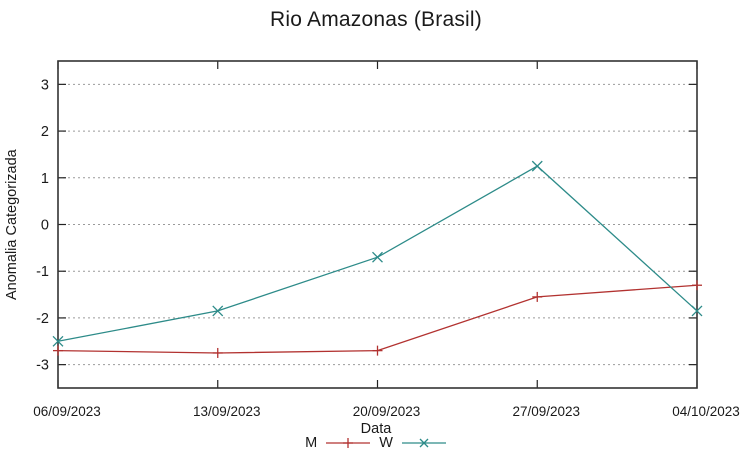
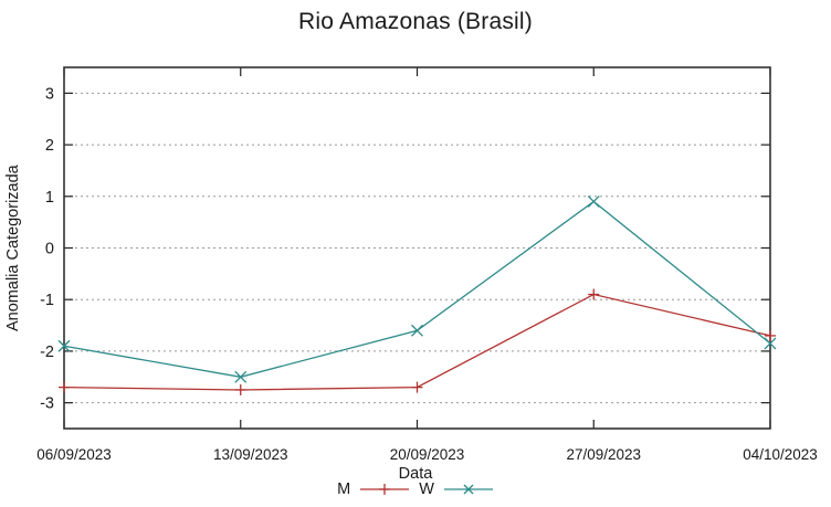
W/06/09/2023: -2.5 -> -1.9
W/13/09/2023: -1.9 -> -2.5
W/20/09/2023: -0.7 -> -1.6
M/27/09/2023: -1.6 -> -0.9
W/27/09/2023: 1.2 -> 0.9
M/04/10/2023: -1.3 -> -1.7
